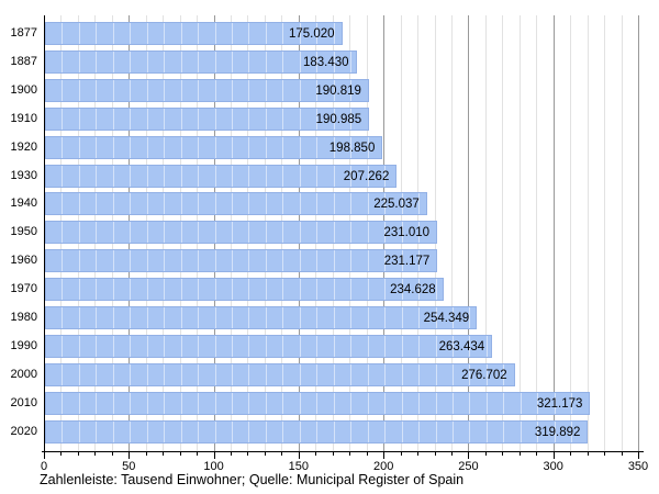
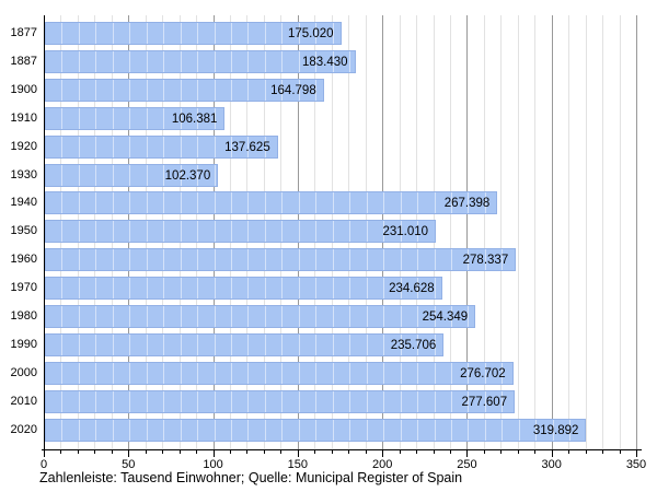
1900: 190.819 -> 164.798
1910: 190.985 -> 106.381
1920: 198.850 -> 137.625
1930: 207.262 -> 102.370
1940: 225.037 -> 267.398
1960: 231.177 -> 278.337
1990: 263.434 -> 235.706
2010: 321.173 -> 277.607
